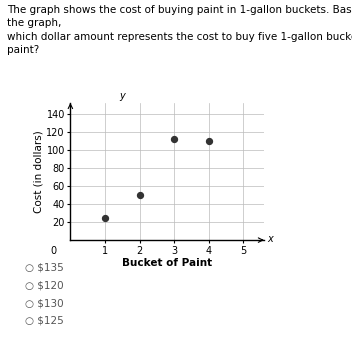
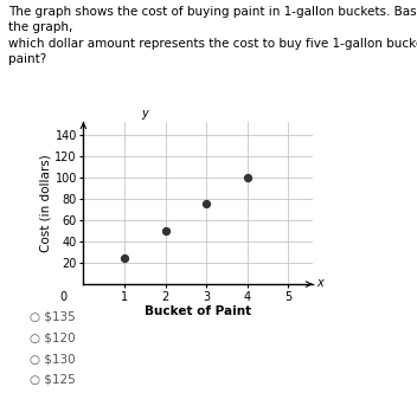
3: 112 -> 75
4: 110 -> 100
